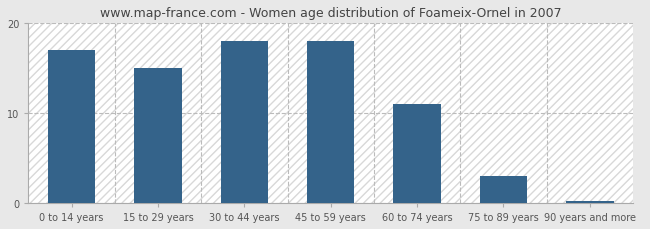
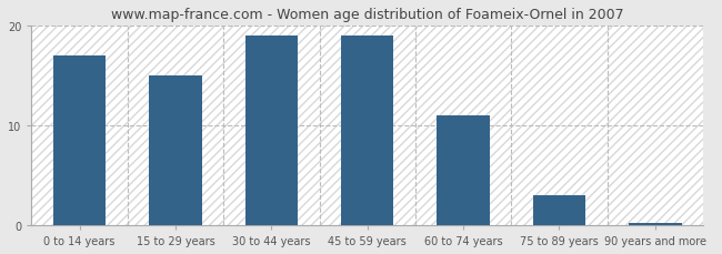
30 to 44 years: 18.0 -> 19.0
45 to 59 years: 18.0 -> 19.0
